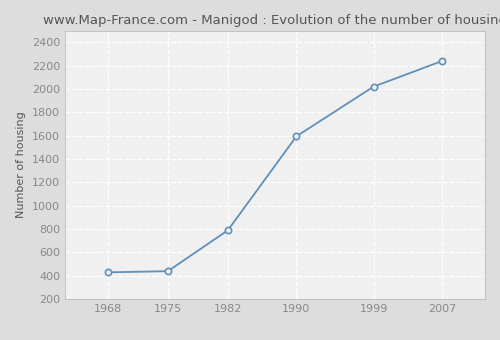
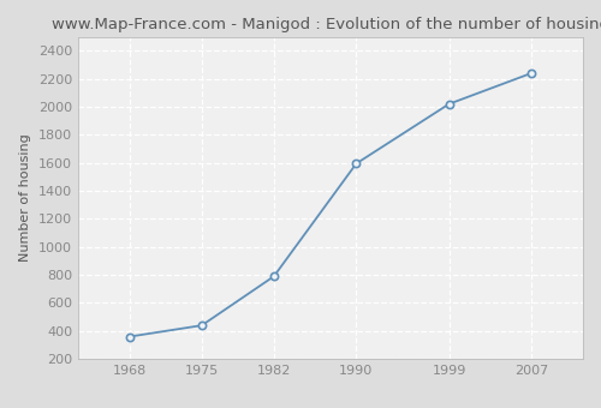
1968: 430 -> 360
